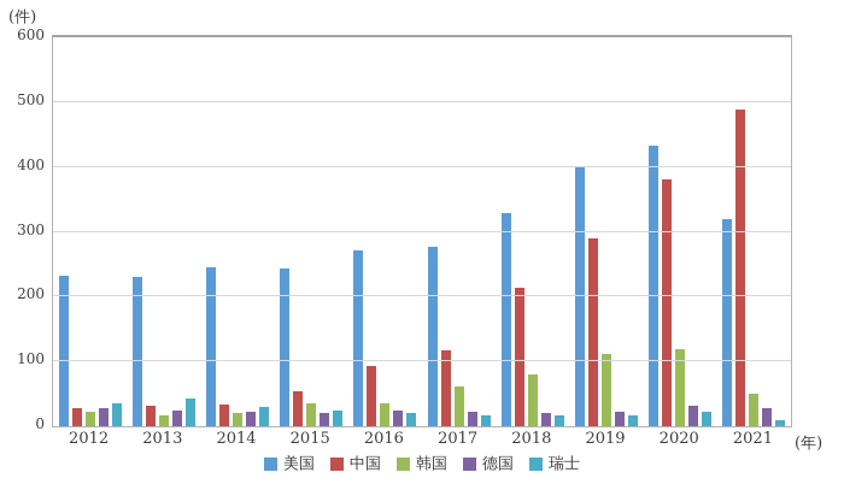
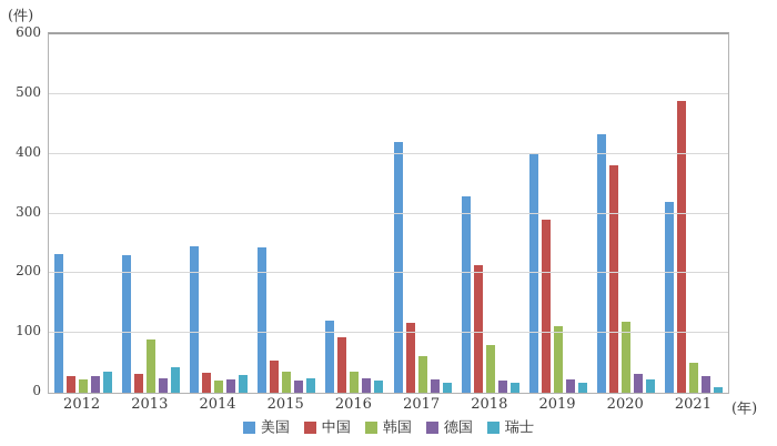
韩国/2013: 20 -> 90
美国/2016: 270 -> 120
美国/2017: 280 -> 420
